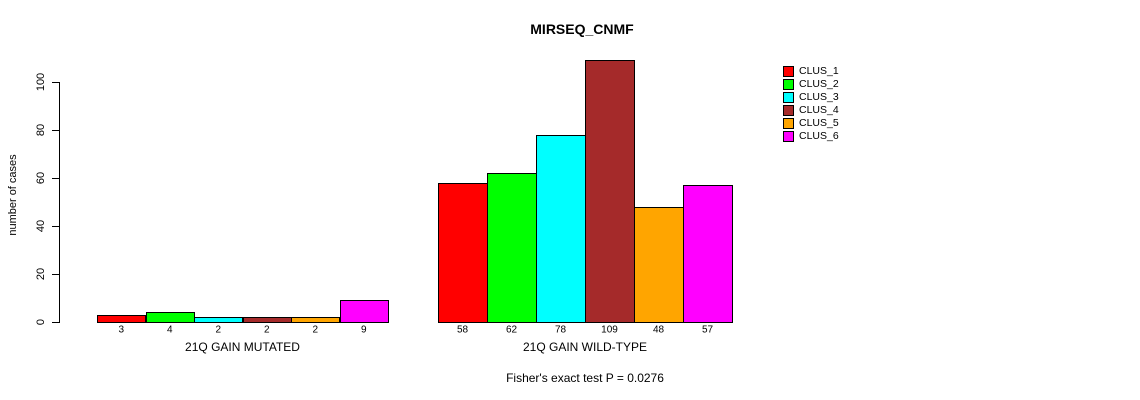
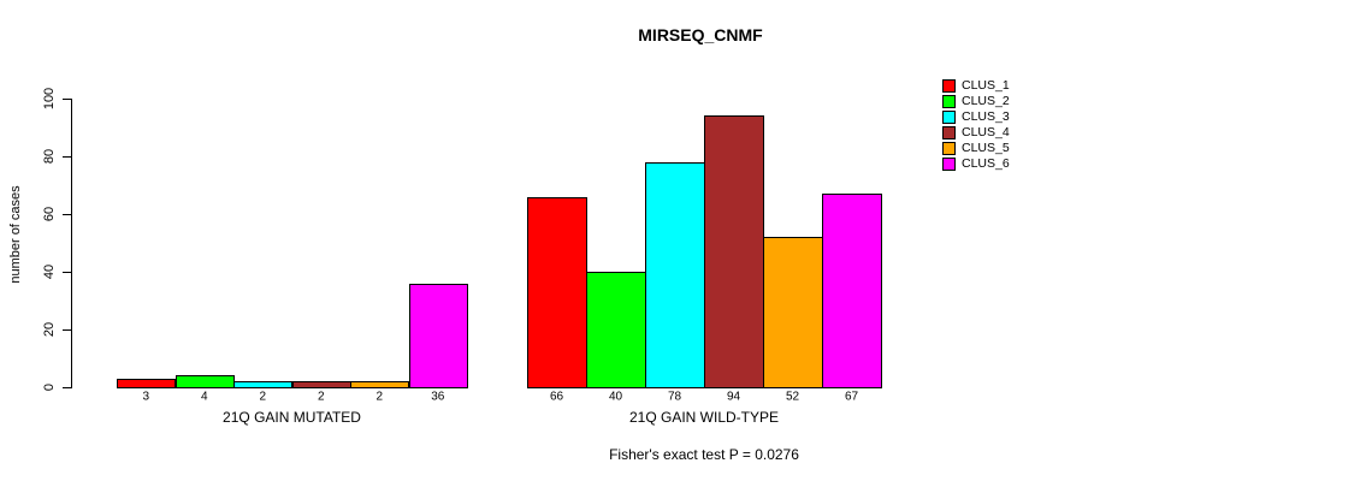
CLUS_6/21Q GAIN MUTATED: 9 -> 36
CLUS_1/21Q GAIN WILD-TYPE: 58 -> 66
CLUS_2/21Q GAIN WILD-TYPE: 62 -> 40
CLUS_4/21Q GAIN WILD-TYPE: 109 -> 94
CLUS_5/21Q GAIN WILD-TYPE: 48 -> 52
CLUS_6/21Q GAIN WILD-TYPE: 57 -> 67
